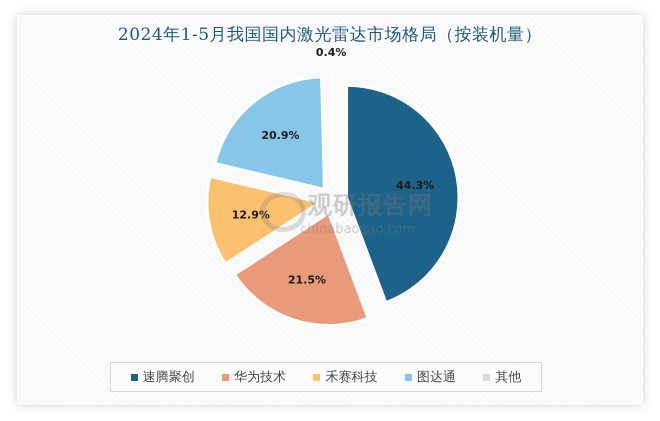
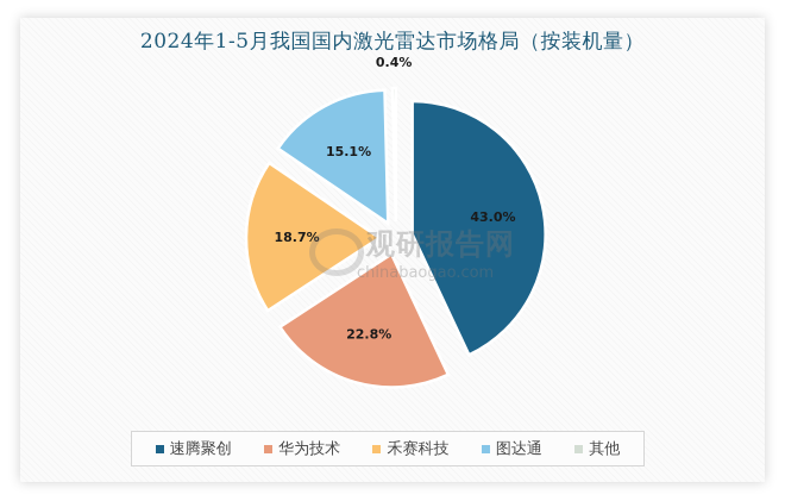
速腾聚创: 44.3% -> 43.0%
华为技术: 21.5% -> 22.8%
禾赛科技: 12.9% -> 18.7%
图达通: 20.9% -> 15.1%
